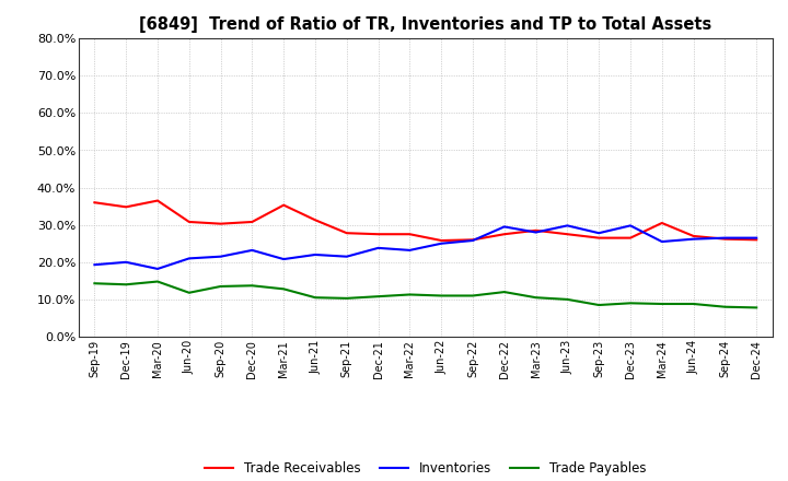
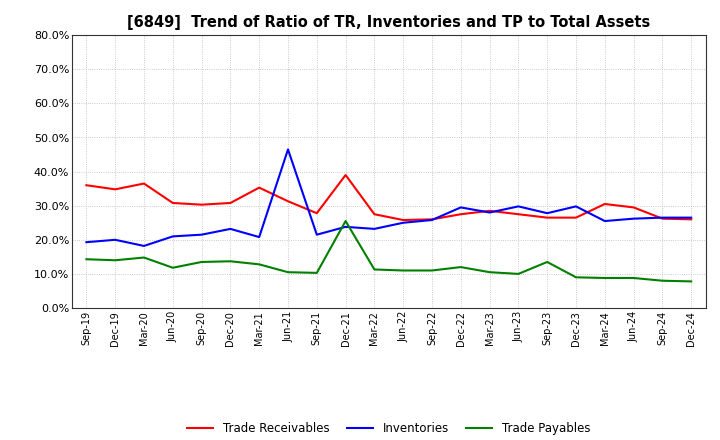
Inventories/Jun-21: 22.0% -> 46.5%
Trade Receivables/Dec-21: 27.5% -> 39.0%
Trade Payables/Dec-21: 10.8% -> 25.5%
Trade Payables/Sep-23: 8.5% -> 13.5%
Trade Receivables/Jun-24: 27.0% -> 29.5%
